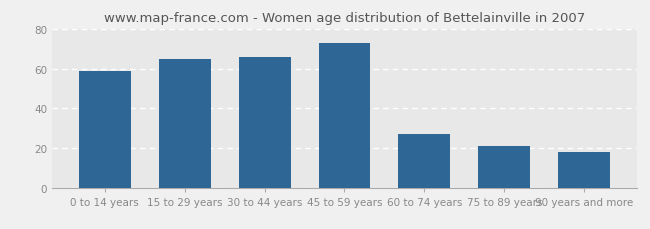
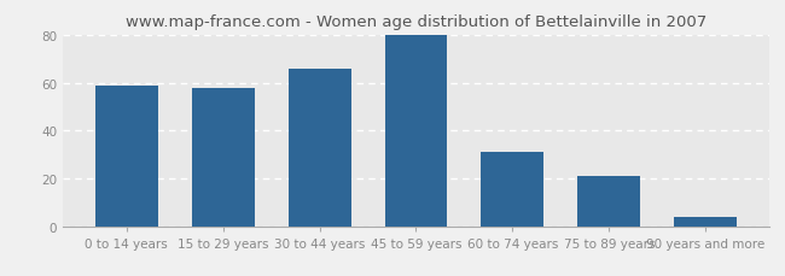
15 to 29 years: 65 -> 58
45 to 59 years: 73 -> 80
60 to 74 years: 27 -> 31
90 years and more: 18 -> 4
